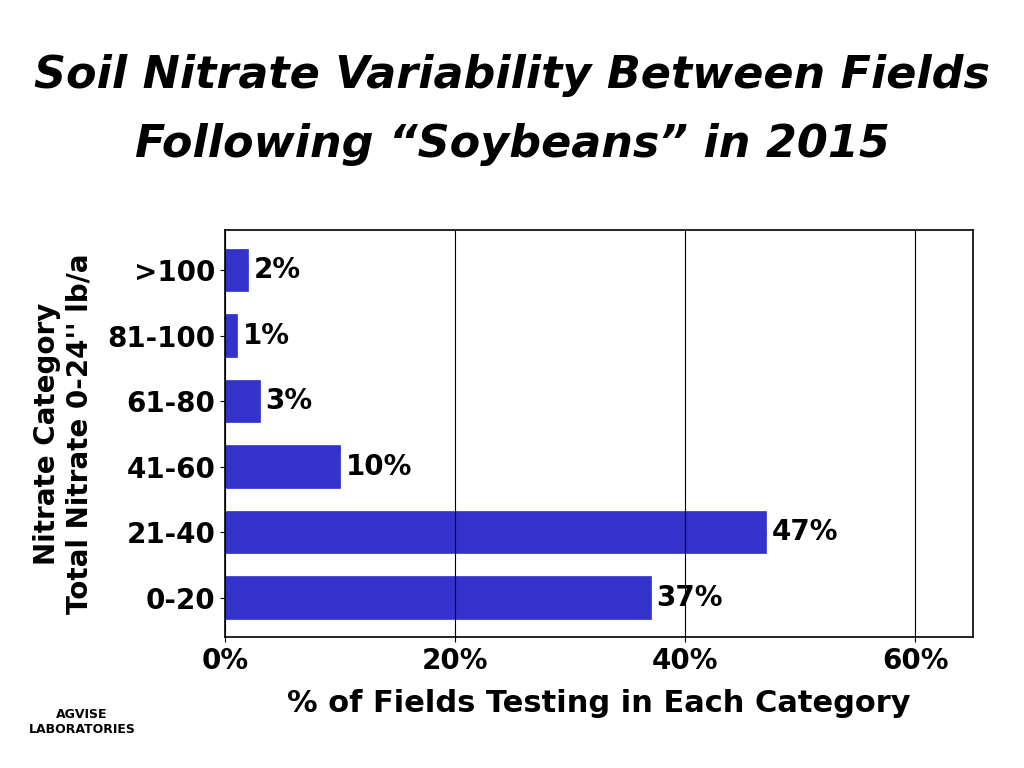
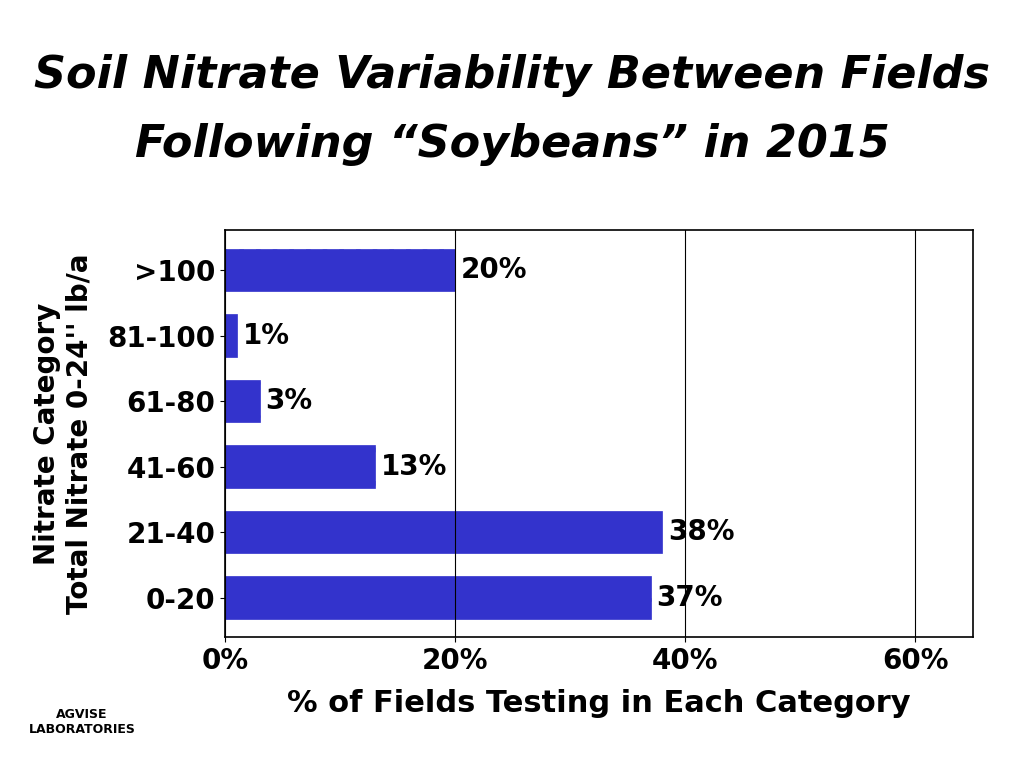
>100: 2% -> 20%
41-60: 10% -> 13%
21-40: 47% -> 38%
